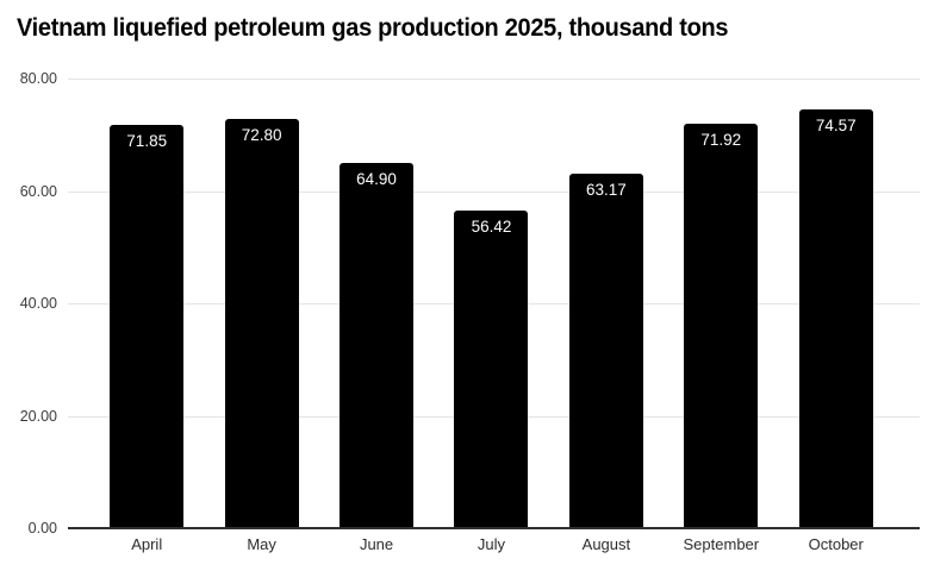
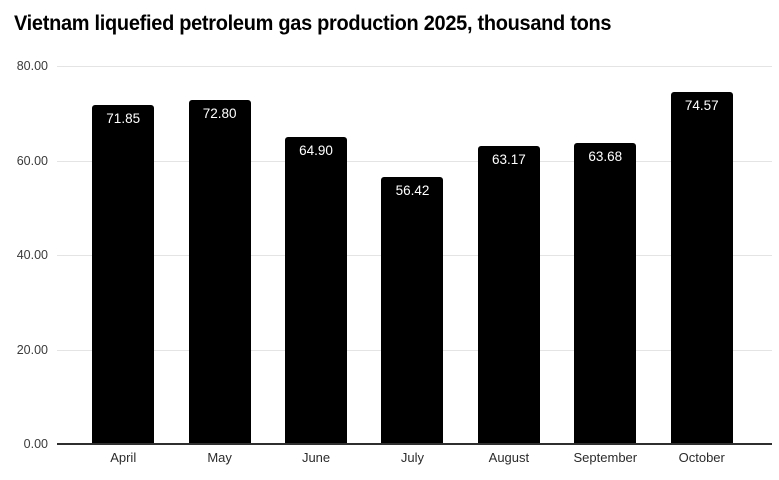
September: 71.92 -> 63.68
